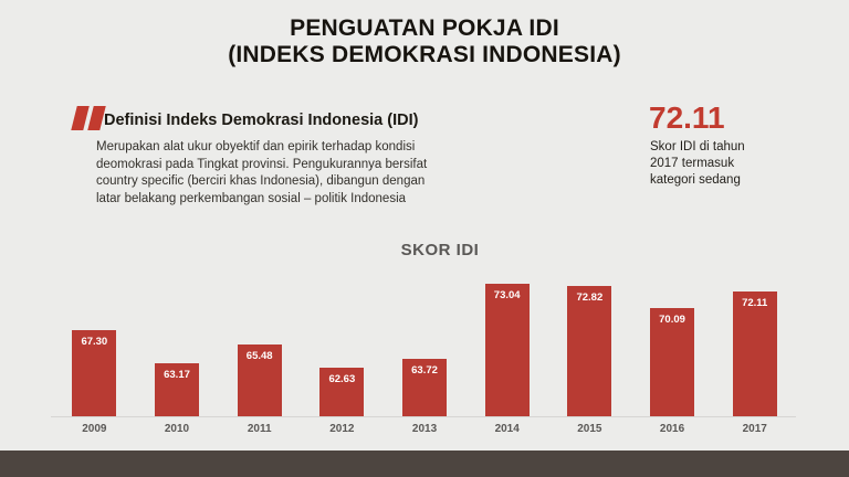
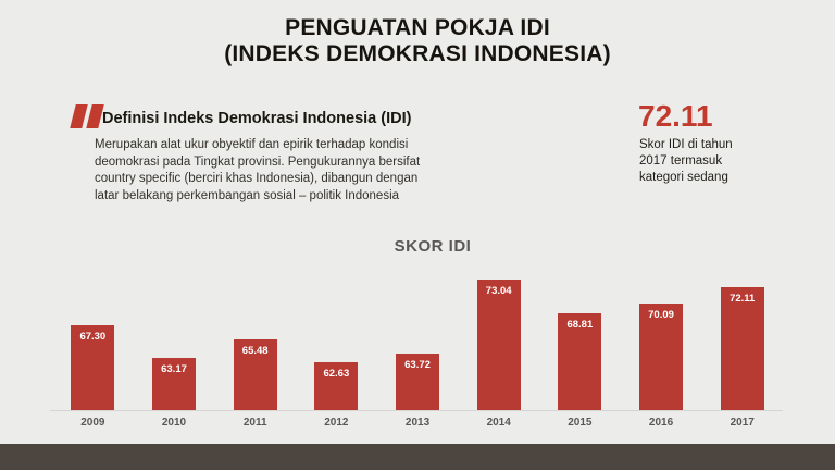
2015: 72.82 -> 68.81
